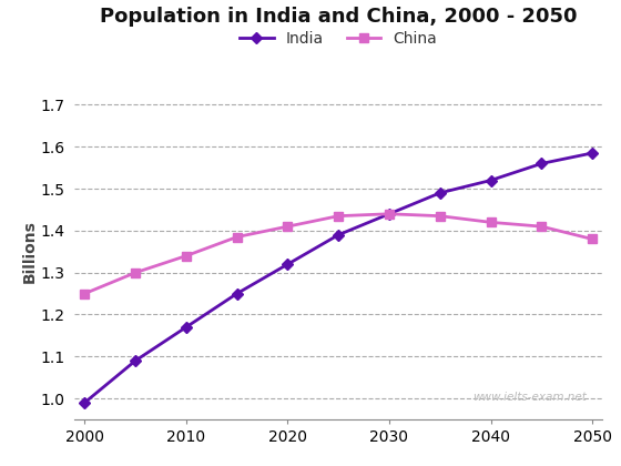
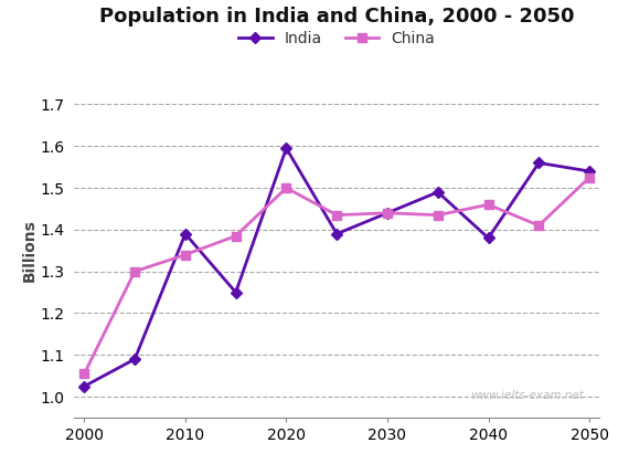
India/2000: 0.990 -> 1.025
China/2000: 1.250 -> 1.055
India/2010: 1.170 -> 1.390
India/2020: 1.320 -> 1.595
China/2020: 1.410 -> 1.500
India/2040: 1.520 -> 1.380
China/2040: 1.420 -> 1.460
India/2050: 1.585 -> 1.540
China/2050: 1.380 -> 1.525
